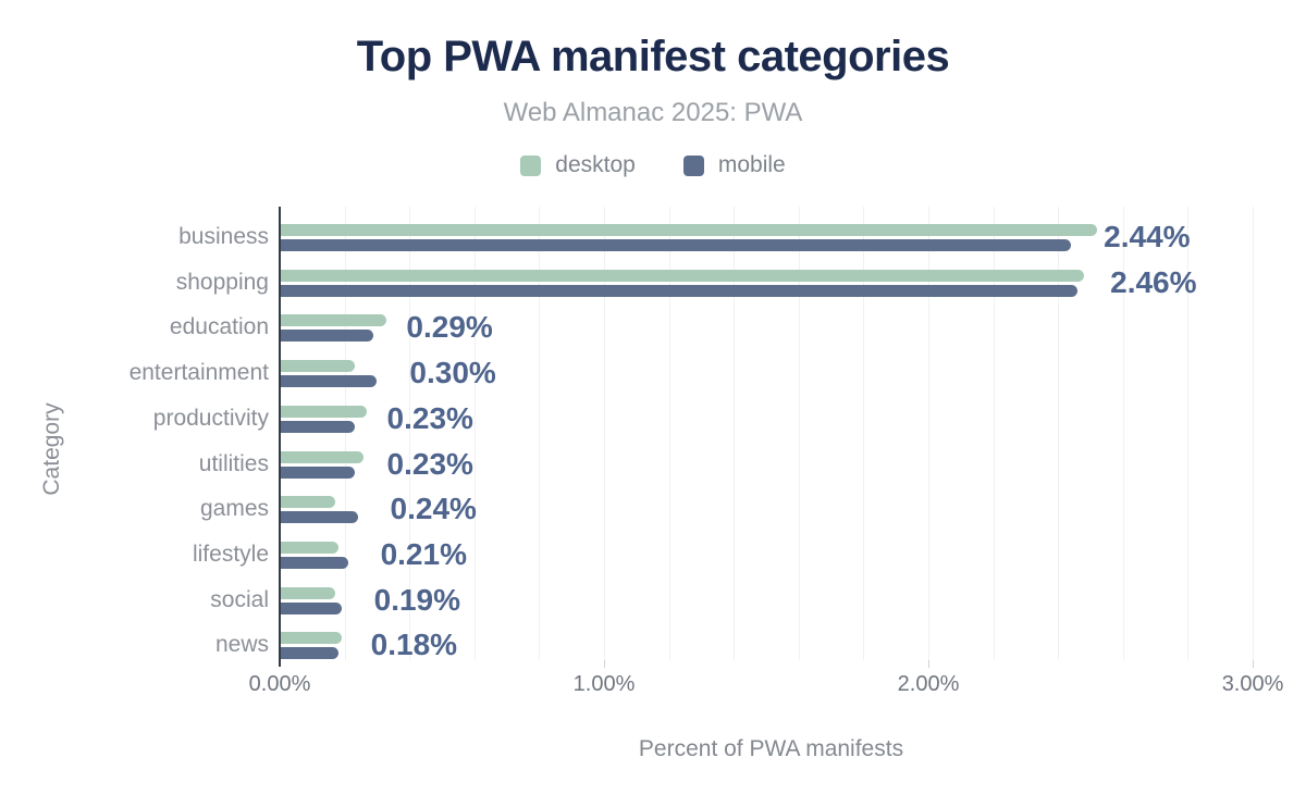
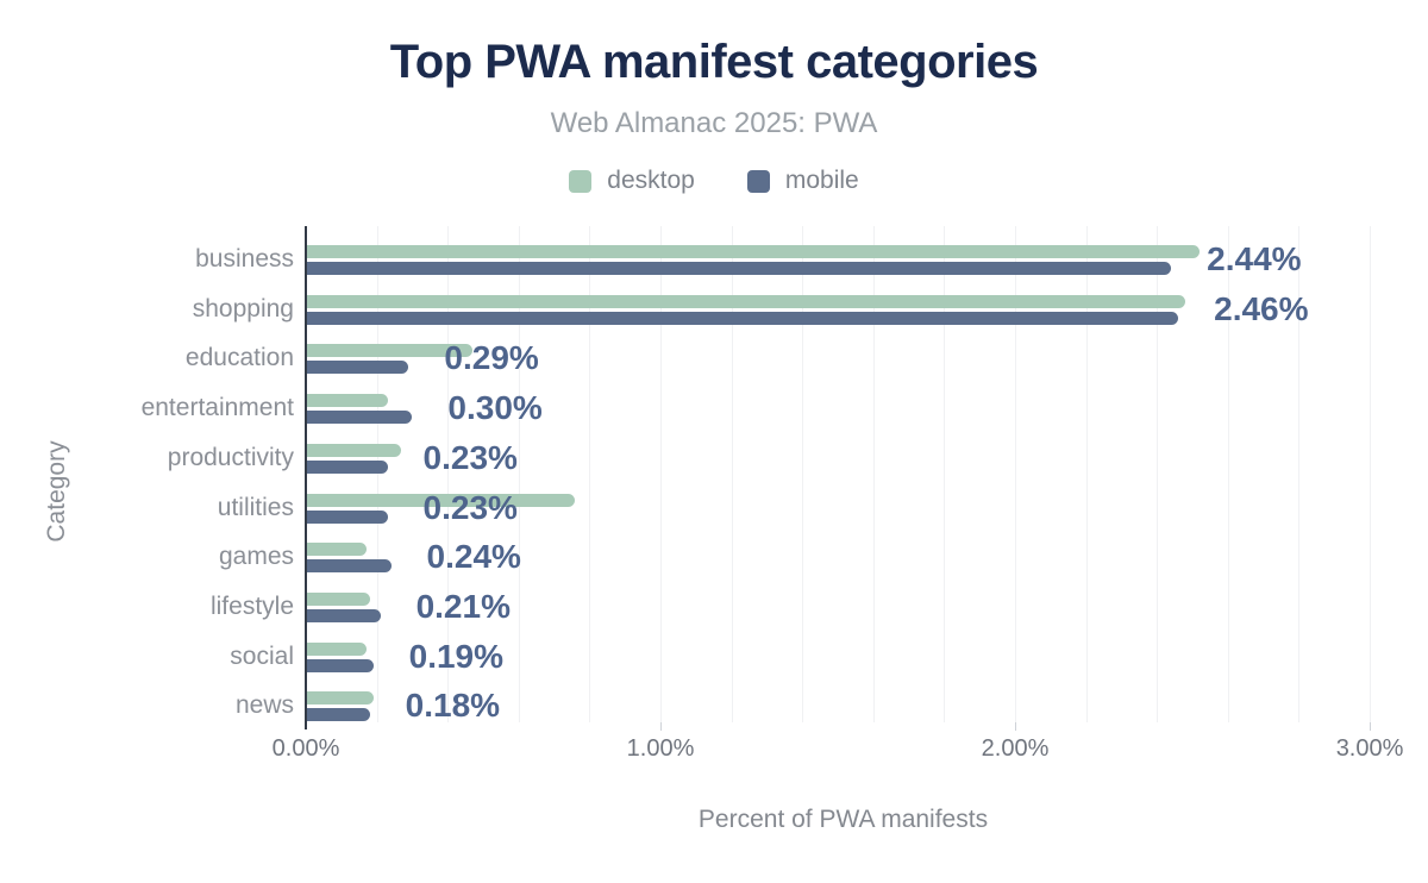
desktop/education: 0.33% -> 0.47%
desktop/utilities: 0.26% -> 0.76%
